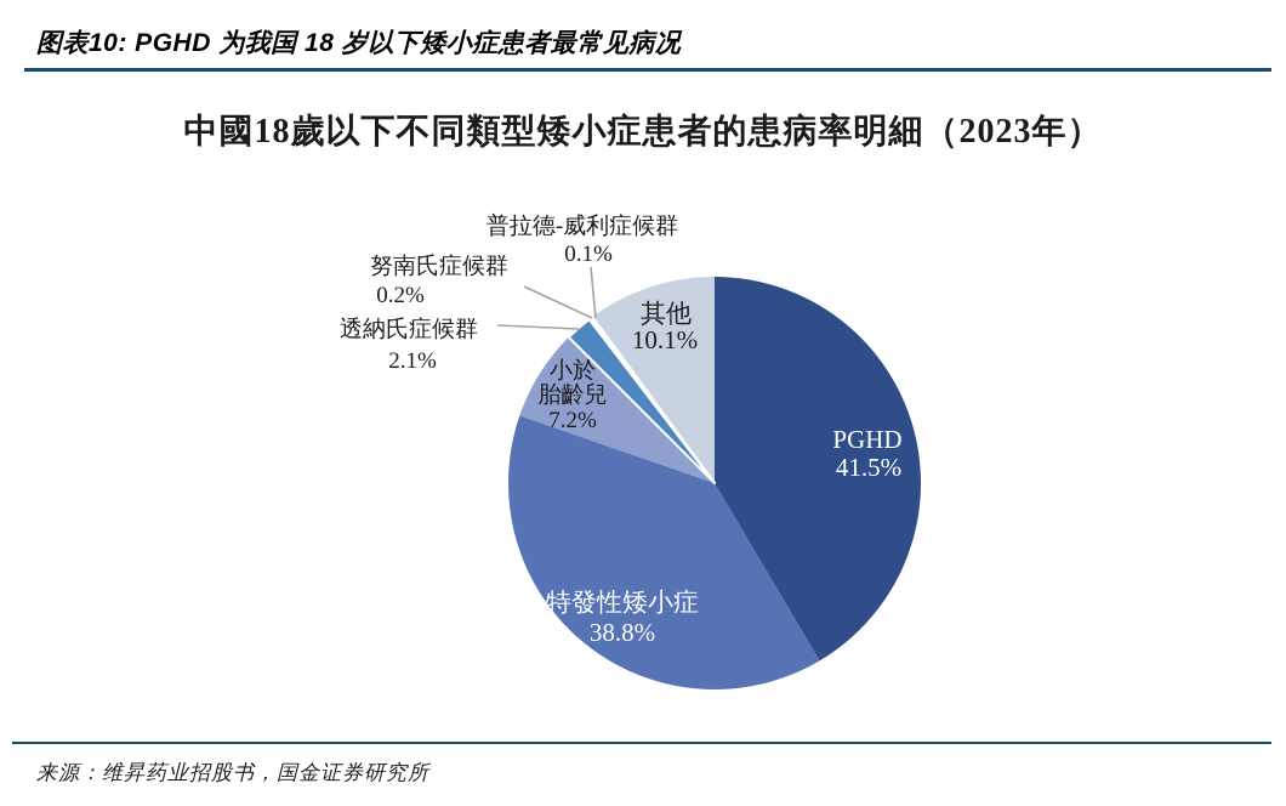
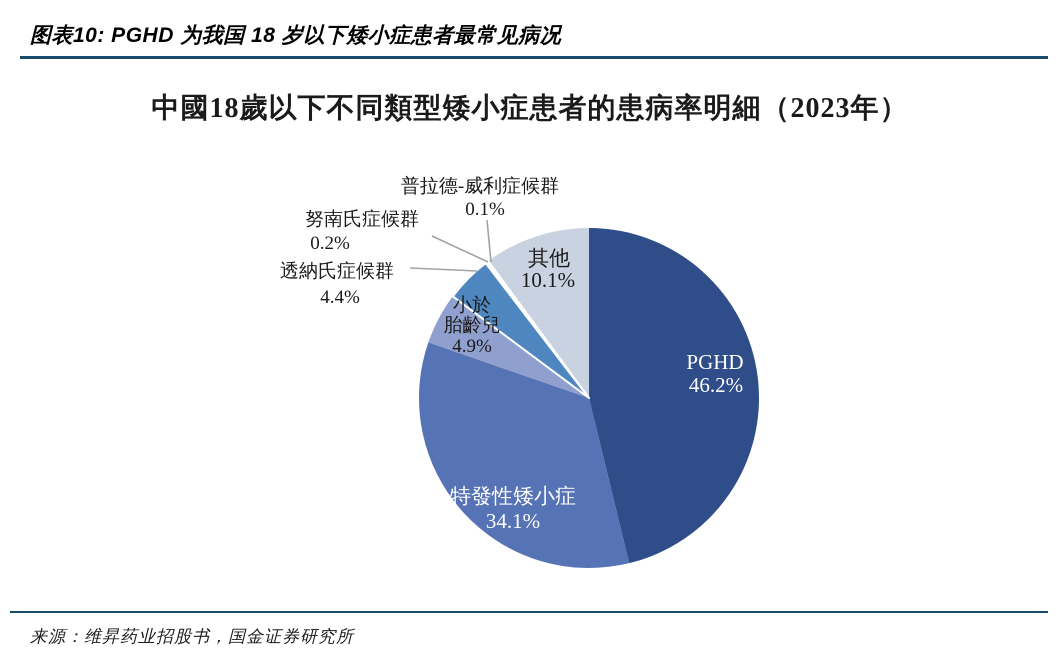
PGHD: 41.5% -> 46.2%
特發性矮小症: 38.8% -> 34.1%
小於胎齡兒: 7.2% -> 4.9%
透納氏症候群: 2.1% -> 4.4%
